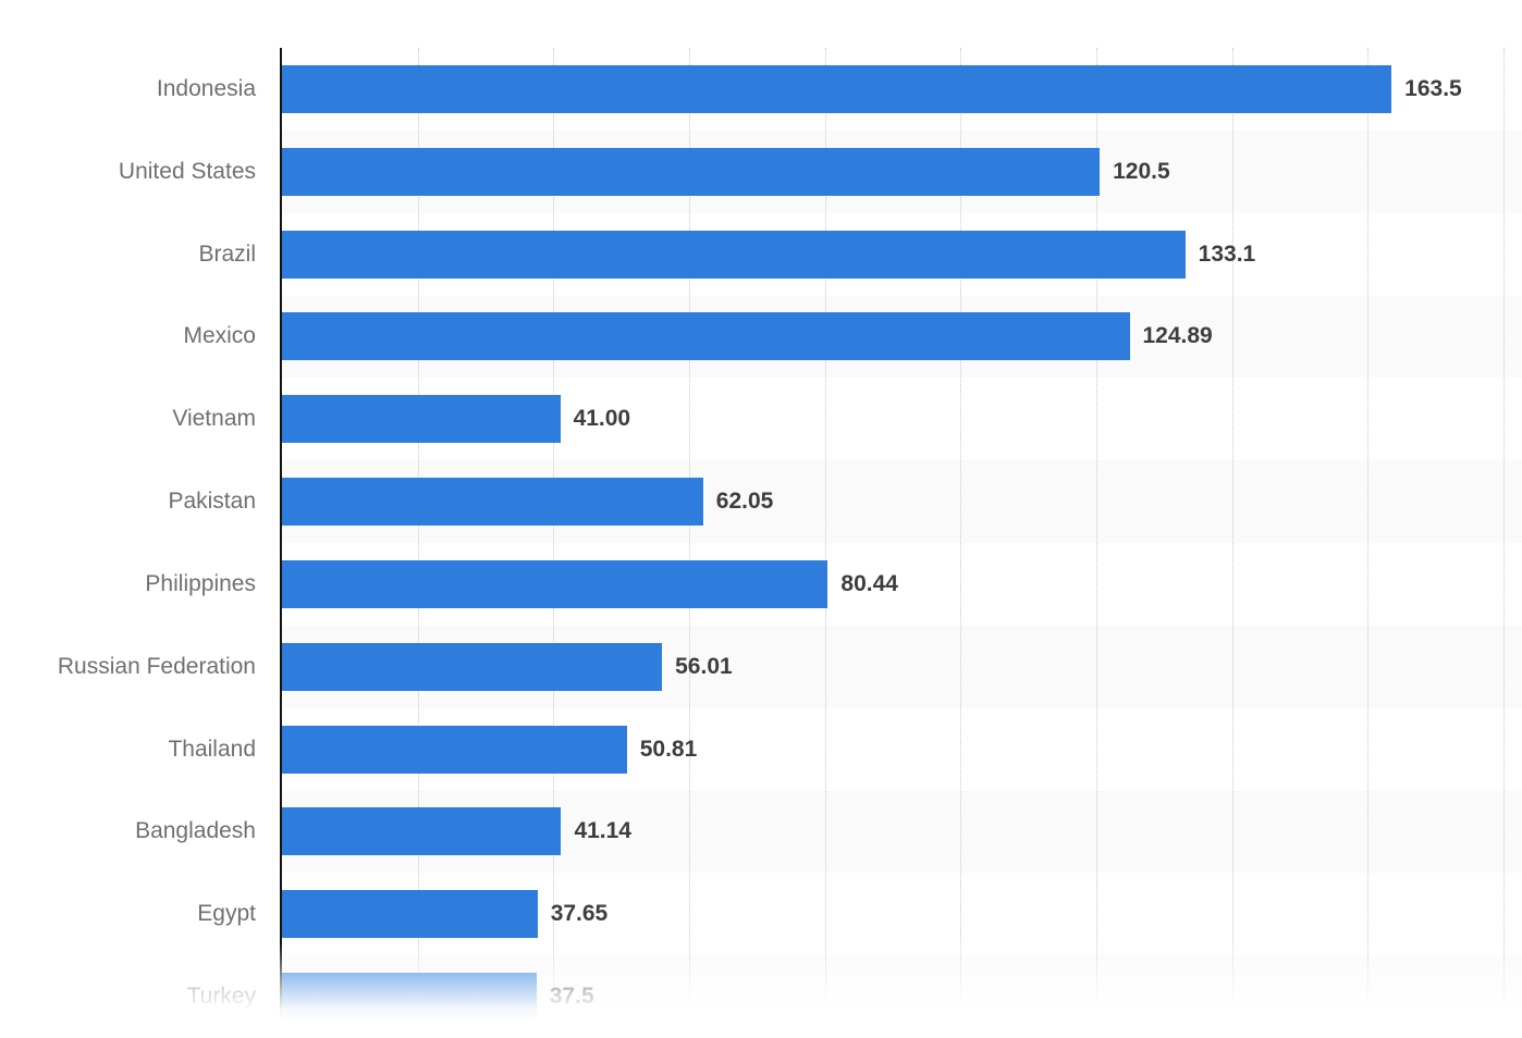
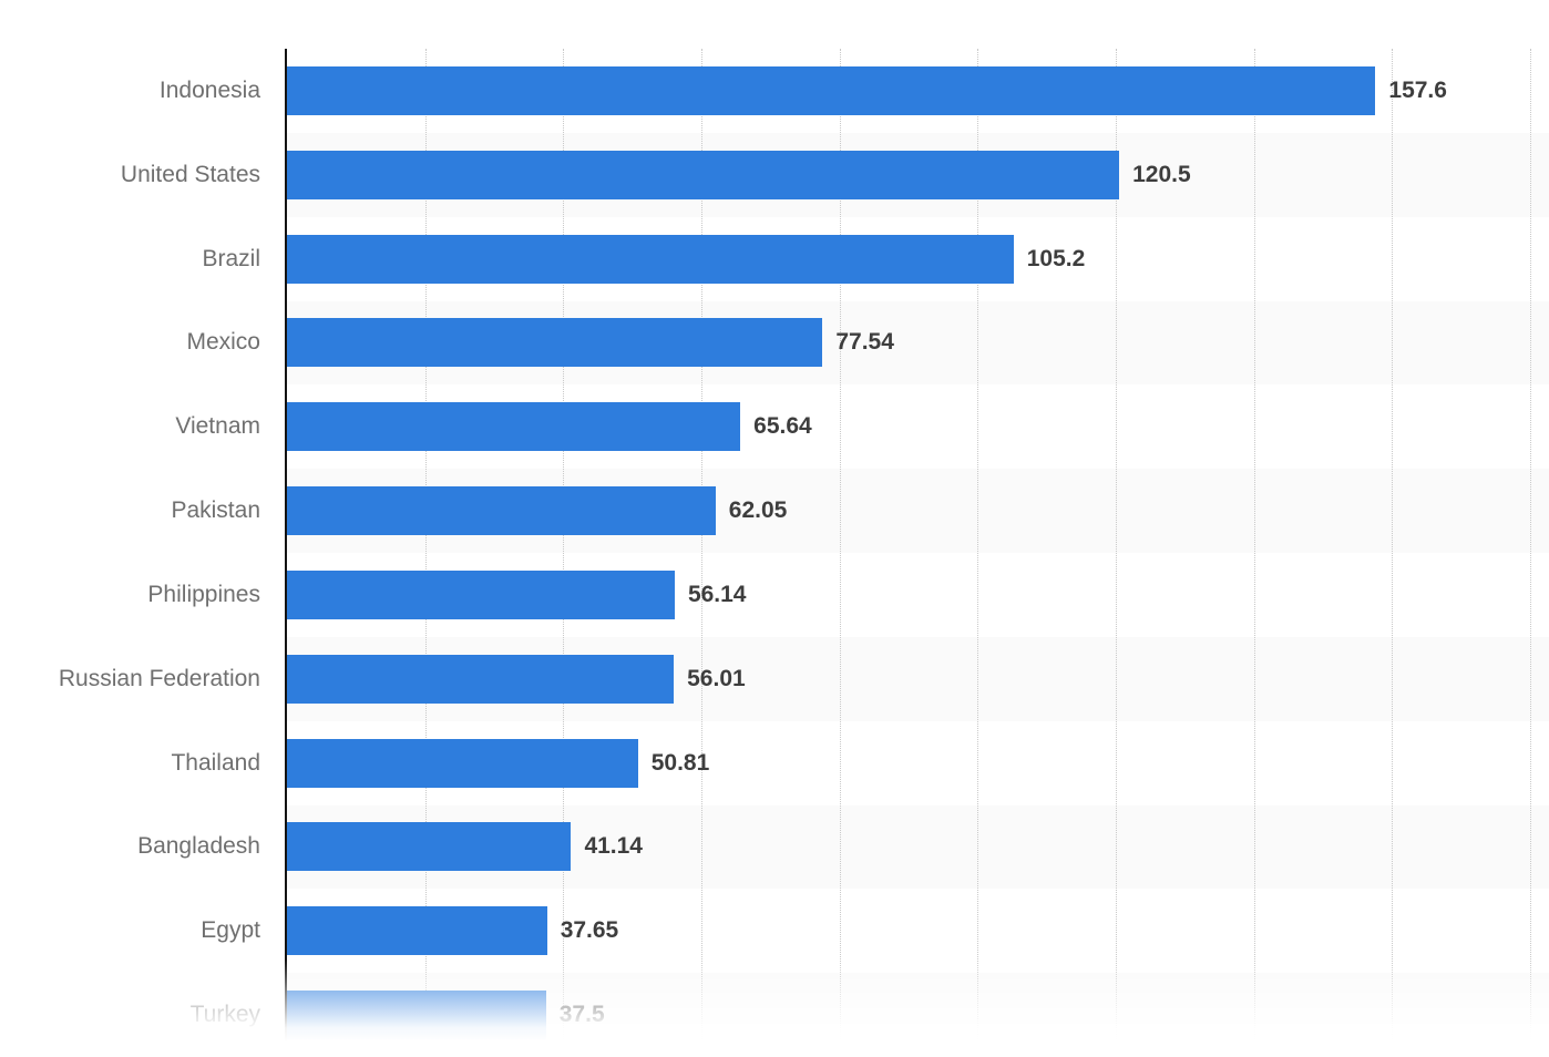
Indonesia: 163.5 -> 157.6
Brazil: 133.1 -> 105.2
Mexico: 124.89 -> 77.54
Vietnam: 41.00 -> 65.64
Philippines: 80.44 -> 56.14
